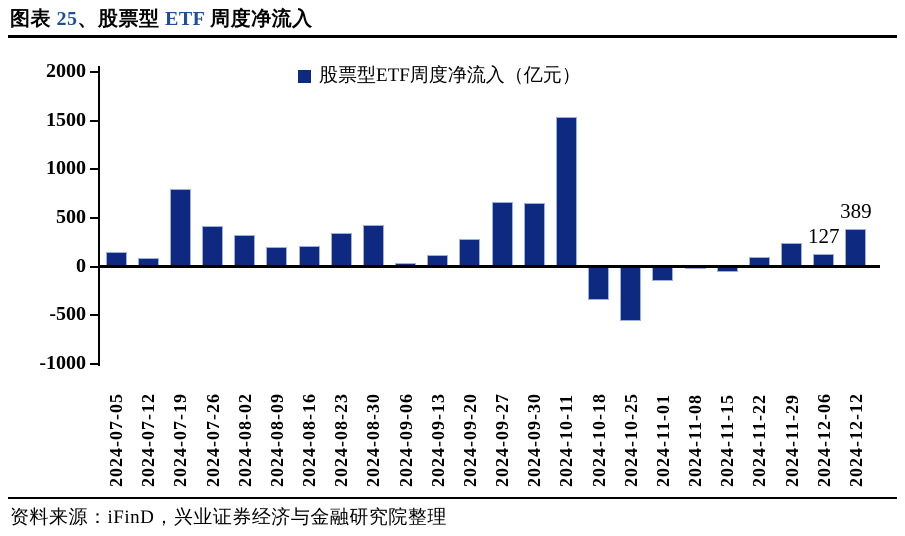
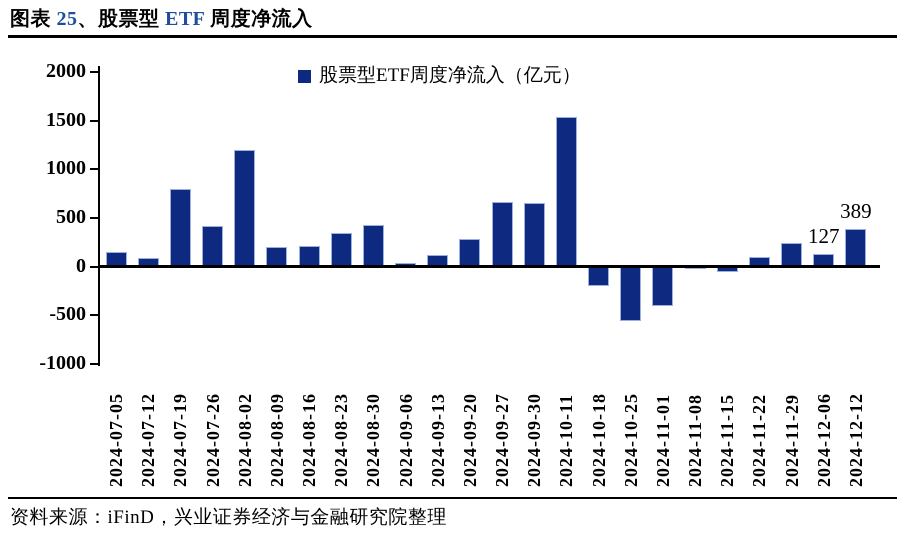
2024-08-02: 300 -> 1200
2024-10-18: -300 -> -200
2024-11-01: -200 -> -400
